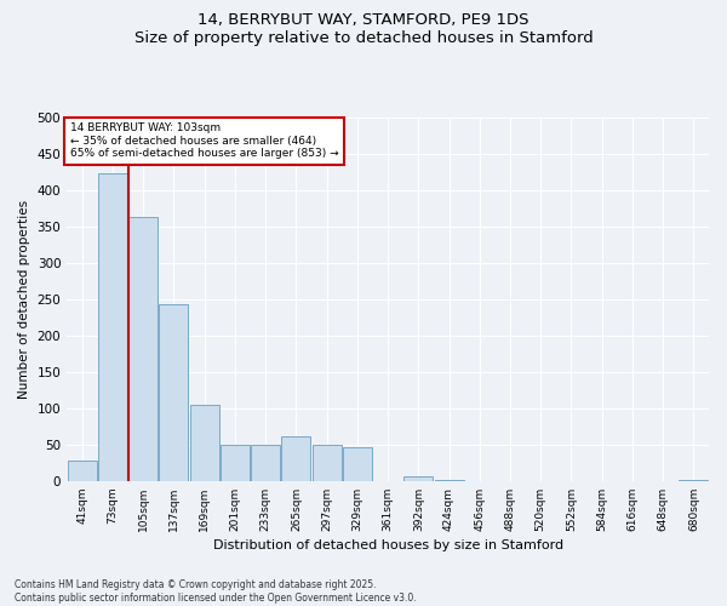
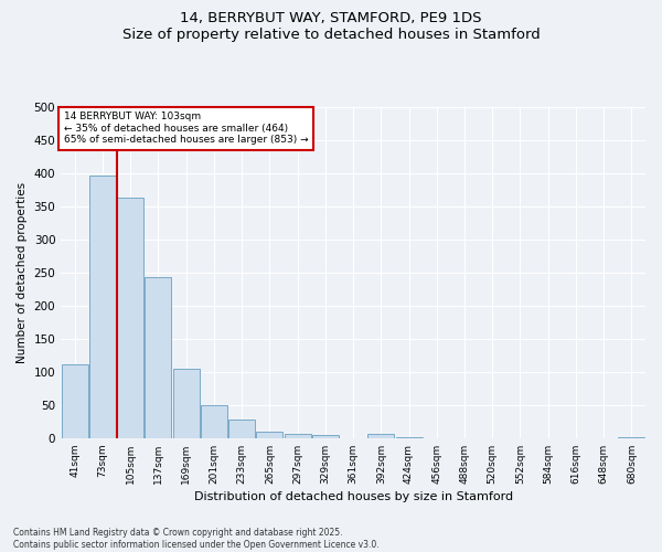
41sqm: 28 -> 112
73sqm: 424 -> 397
233sqm: 50 -> 28
265sqm: 62 -> 9
297sqm: 50 -> 7
329sqm: 46 -> 5
